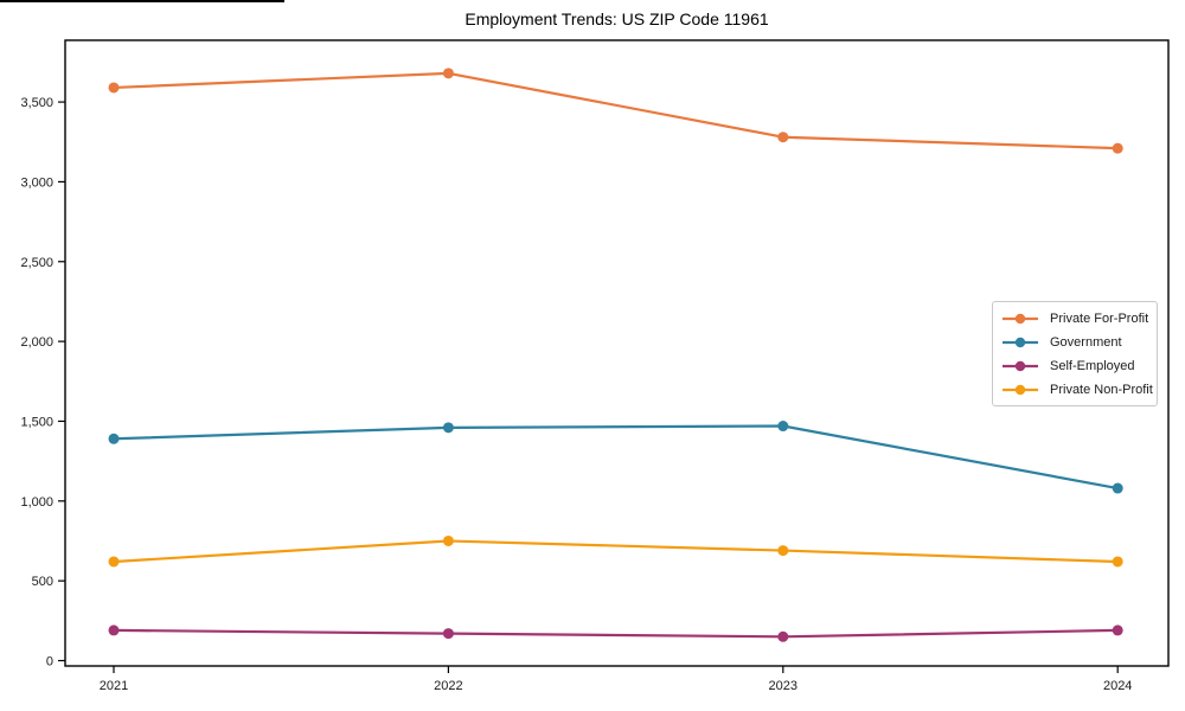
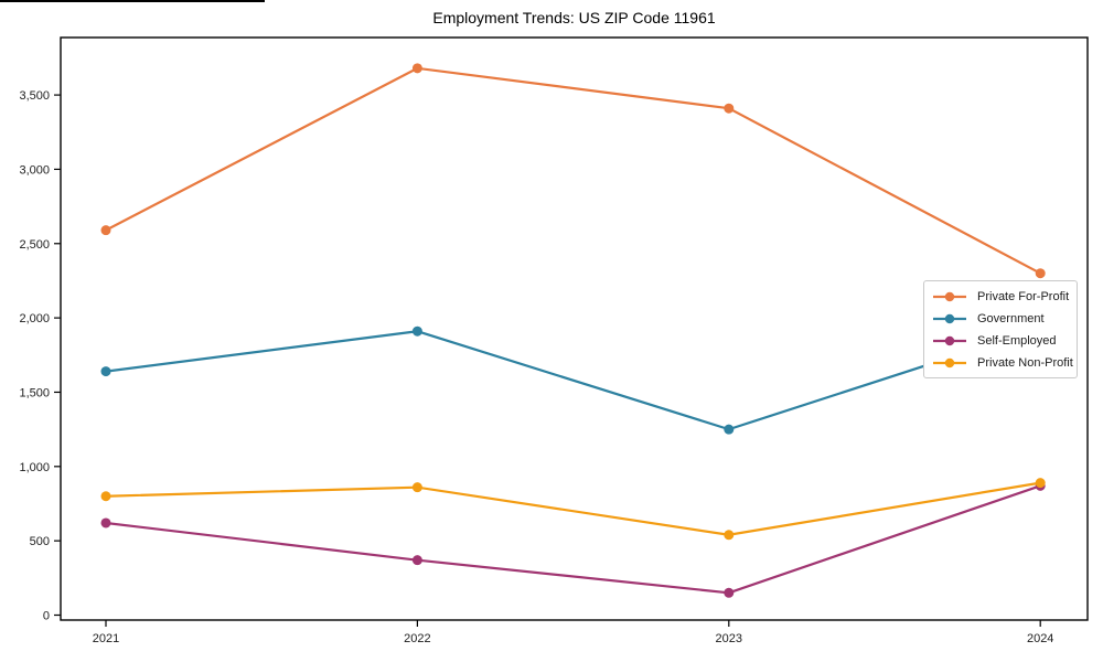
Private For-Profit/2021: 3590 -> 2590
Government/2021: 1390 -> 1640
Self-Employed/2021: 190 -> 620
Private Non-Profit/2021: 620 -> 800
Government/2022: 1460 -> 1910
Self-Employed/2022: 170 -> 370
Private Non-Profit/2022: 750 -> 860
Private For-Profit/2023: 3280 -> 3410
Government/2023: 1470 -> 1250
Private Non-Profit/2023: 690 -> 540
Private For-Profit/2024: 3210 -> 2300
Government/2024: 1080 -> 1930
Self-Employed/2024: 190 -> 870
Private Non-Profit/2024: 620 -> 890
